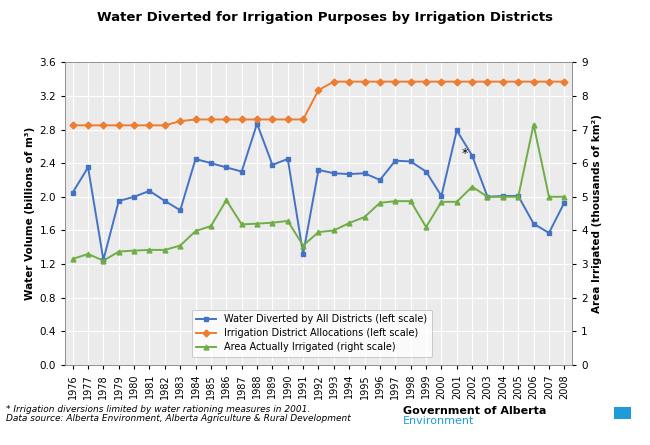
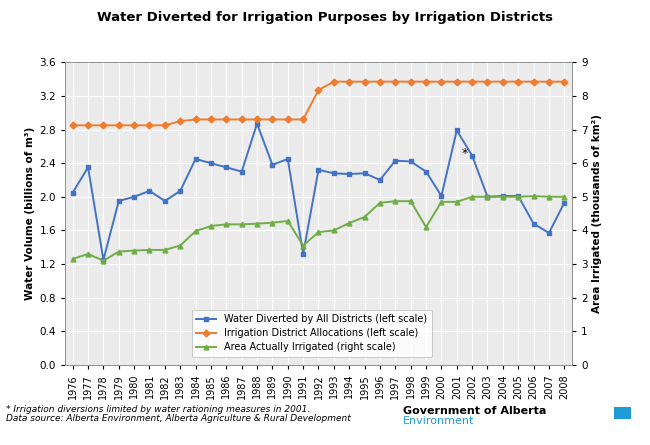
Water Diverted by All Districts (left scale)/1983: 1.84 -> 2.07
Area Actually Irrigated (right scale)/1986: 4.90 -> 4.18
Area Actually Irrigated (right scale)/2002: 5.30 -> 5.00
Area Actually Irrigated (right scale)/2006: 7.15 -> 5.02
